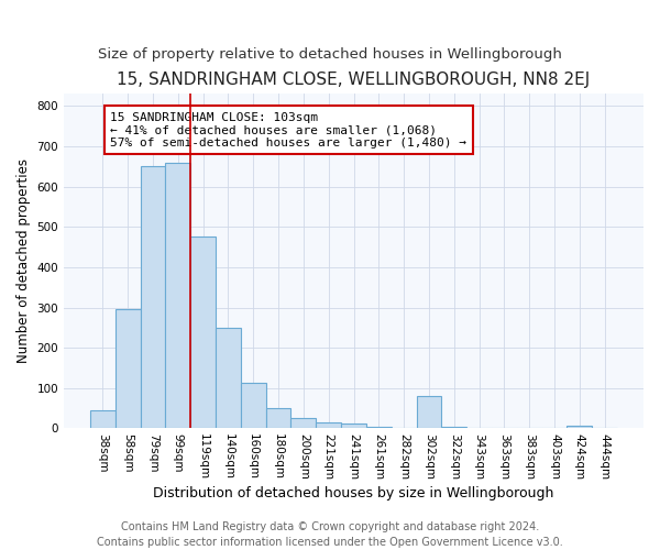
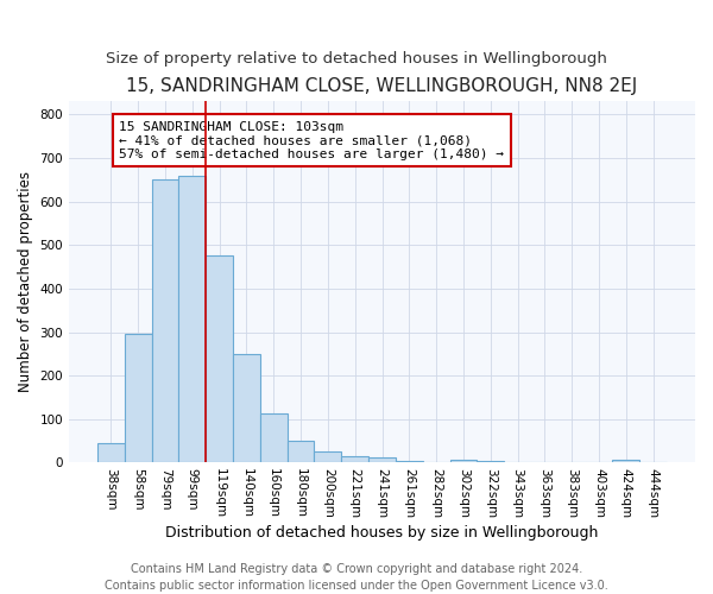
302sqm: 80 -> 7
